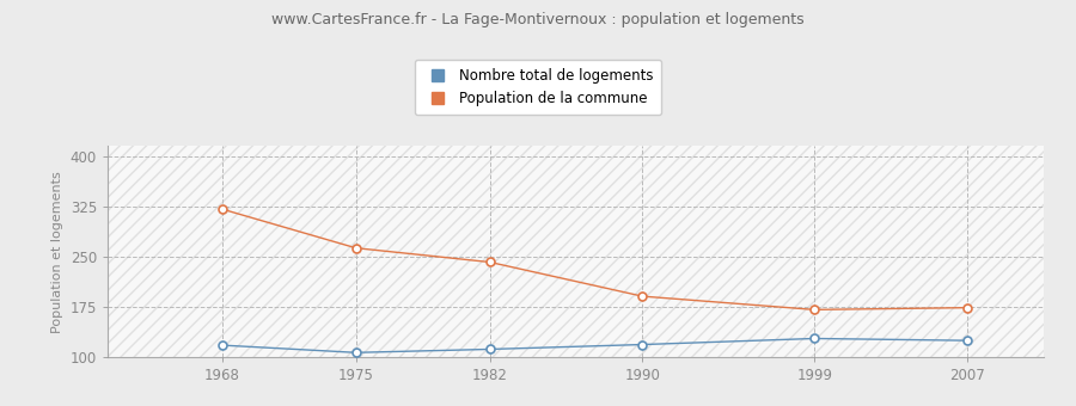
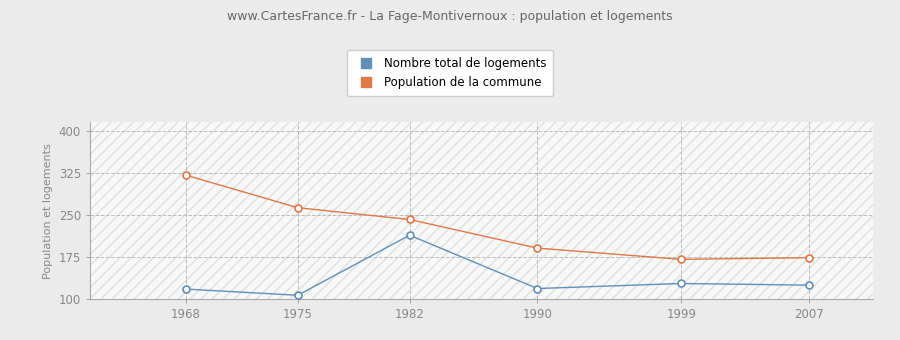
Nombre total de logements/1982: 112 -> 214
